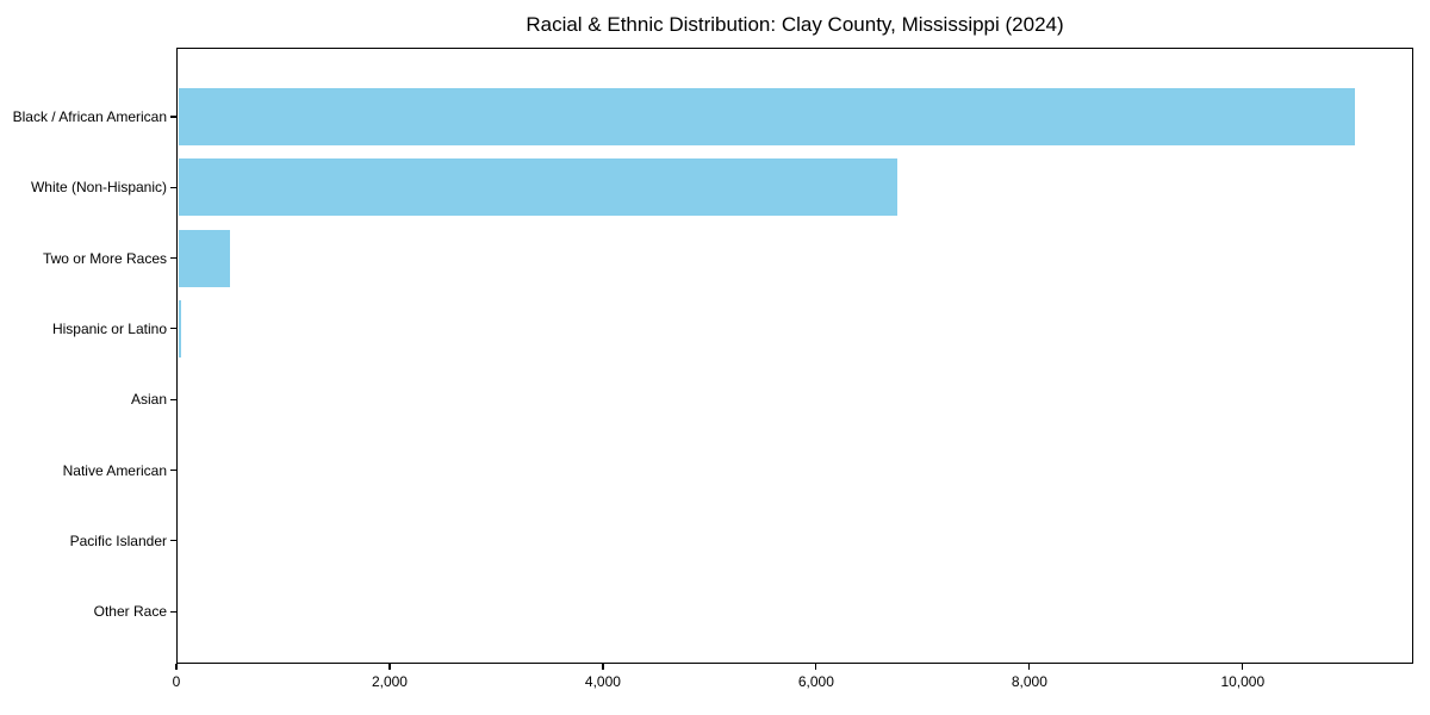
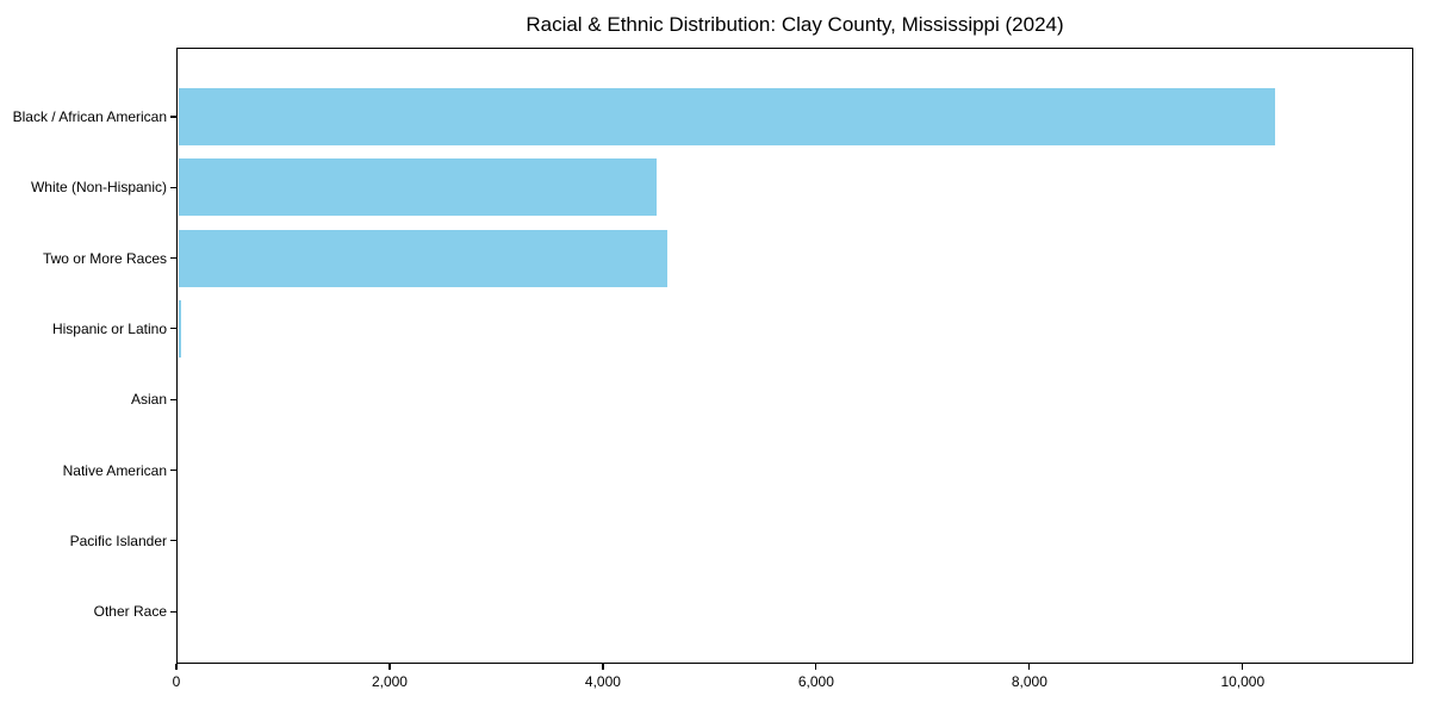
Black / African American: 11000 -> 10300
White (Non-Hispanic): 6800 -> 4500
Two or More Races: 500 -> 4600
